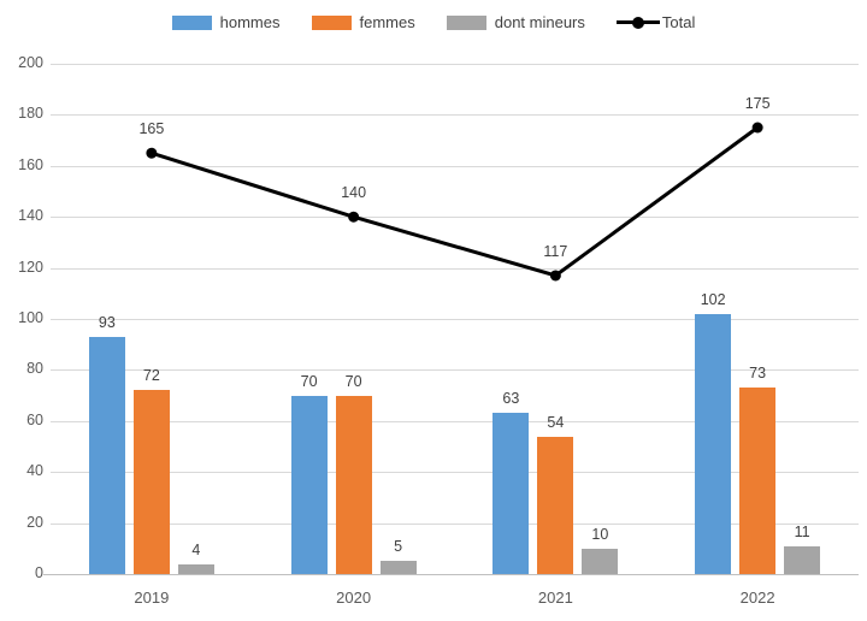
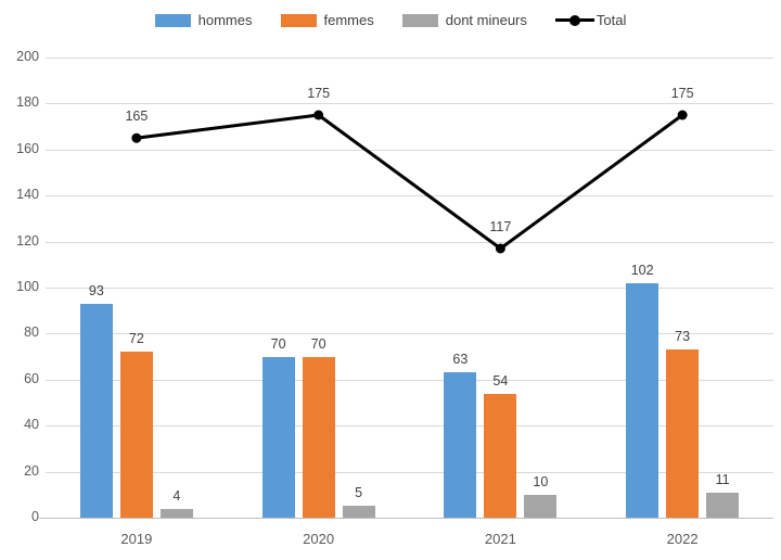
Total/2020: 140 -> 175
